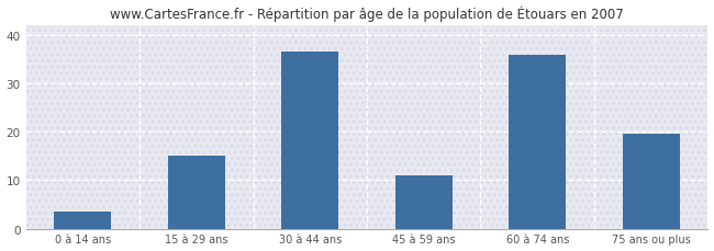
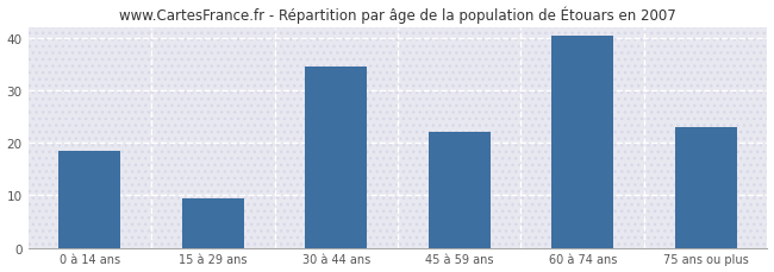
0 à 14 ans: 3.5 -> 18.5
15 à 29 ans: 15.0 -> 9.5
30 à 44 ans: 36.5 -> 34.5
45 à 59 ans: 11.0 -> 22.0
60 à 74 ans: 36.0 -> 40.5
75 ans ou plus: 19.5 -> 23.0
